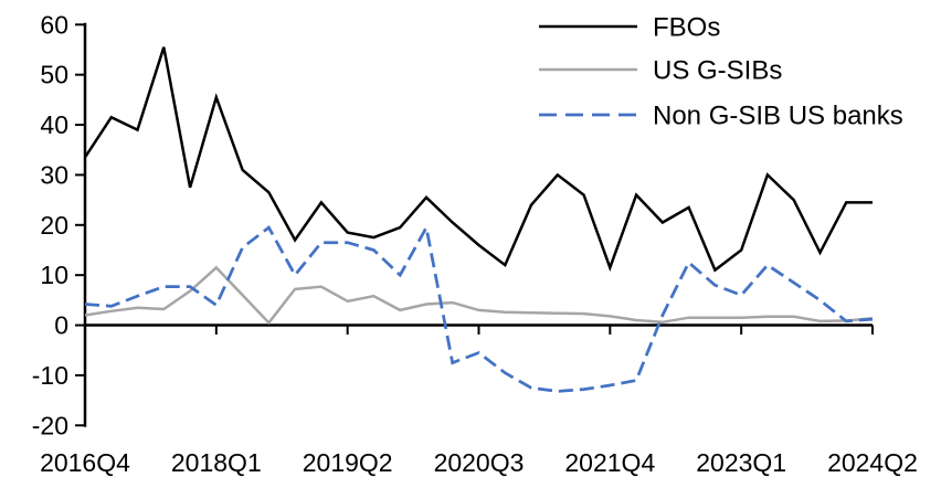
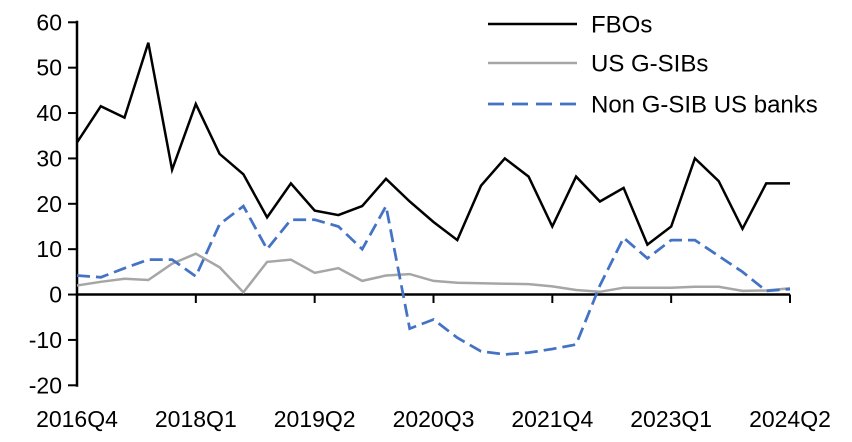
FBOs/2018Q1: 46 -> 42
US G-SIBs/2018Q1: 12 -> 9
FBOs/2021Q4: 12 -> 15
Non G-SIB US banks/2023Q1: 6 -> 12
